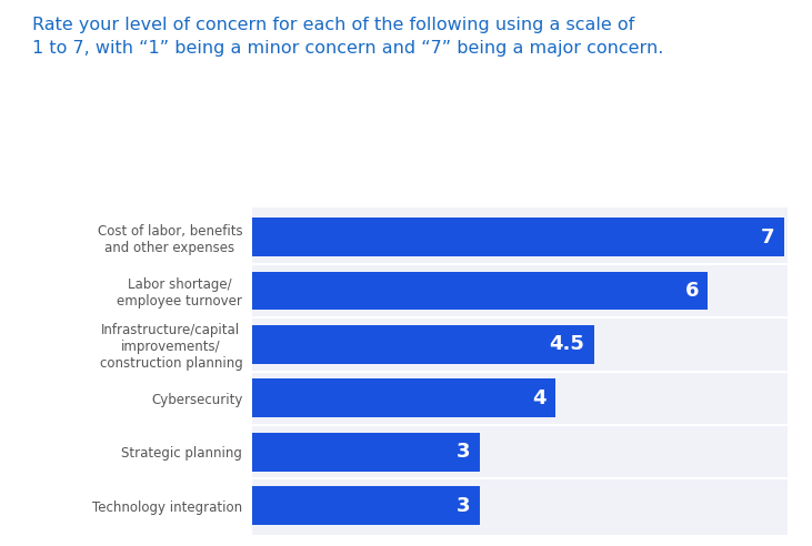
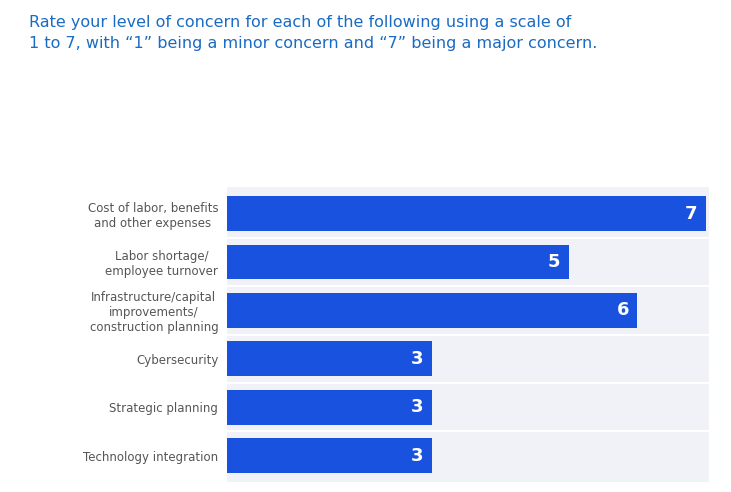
Labor shortage/ employee turnover: 6 -> 5
Infrastructure/capital improvements/ construction planning: 4.5 -> 6
Cybersecurity: 4 -> 3
